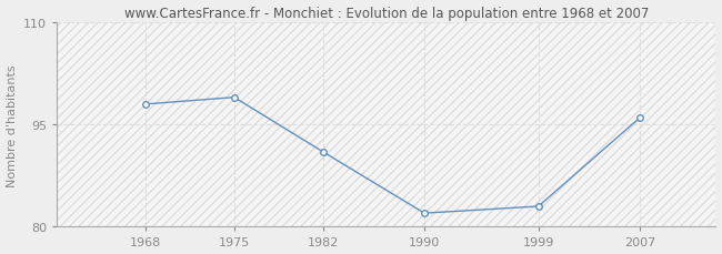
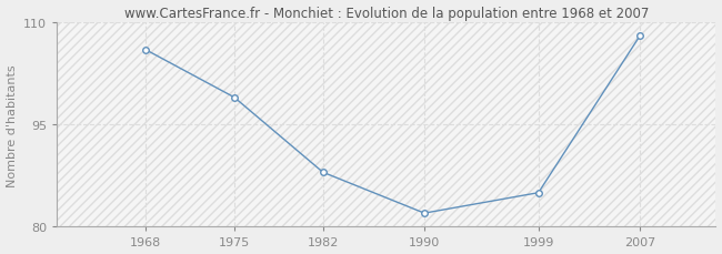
1968: 98 -> 106
1982: 91 -> 88
1999: 83 -> 85
2007: 96 -> 108
